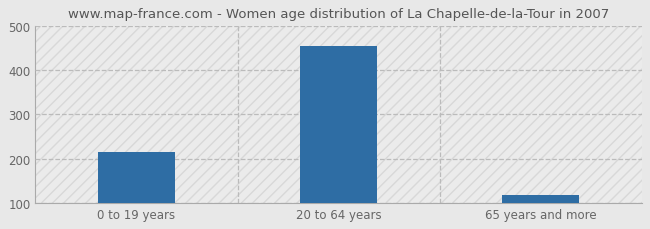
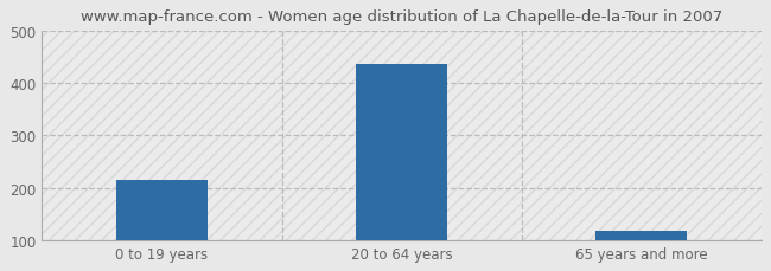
20 to 64 years: 455 -> 435
